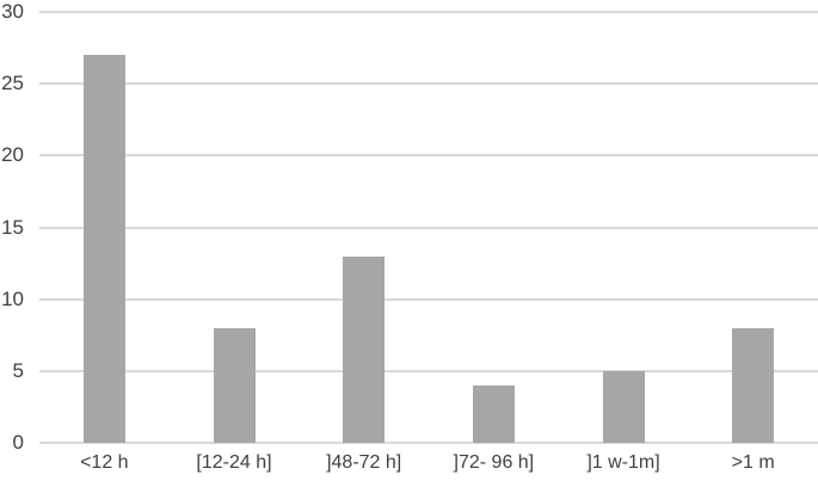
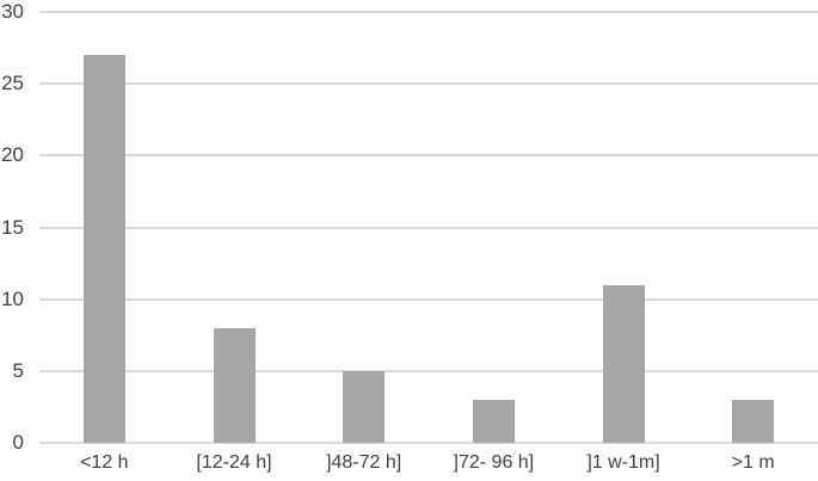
]48-72 h]: 13 -> 5
]72- 96 h]: 4 -> 3
]1 w-1m]: 5 -> 11
>1 m: 8 -> 3
